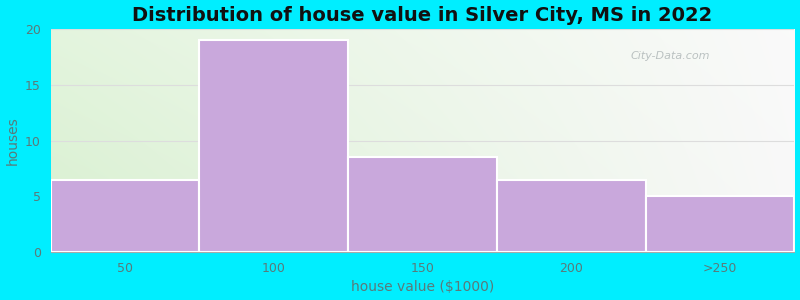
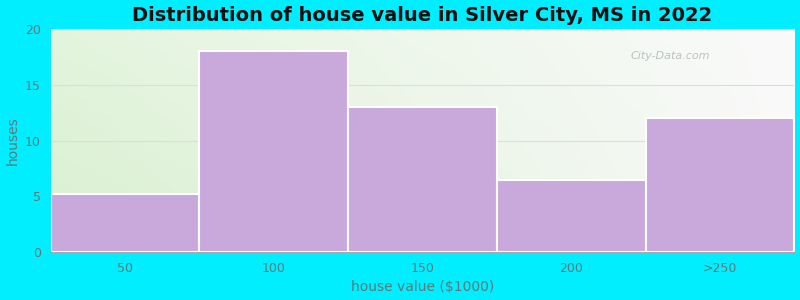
50: 6.5 -> 5.2
100: 19.0 -> 18.0
150: 8.5 -> 13.0
>250: 5.0 -> 12.0
